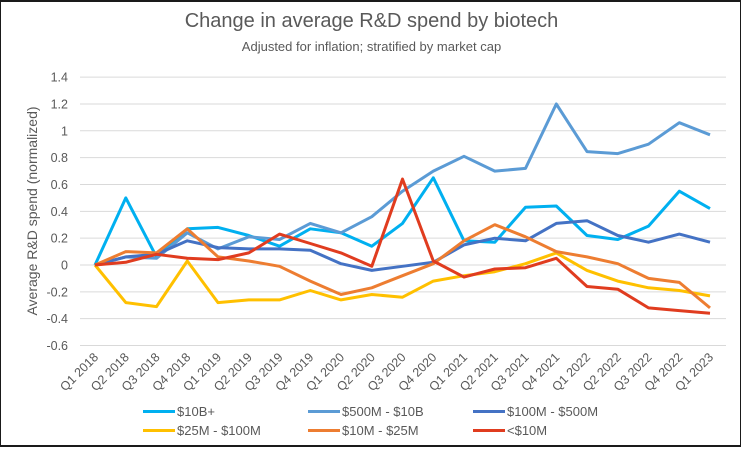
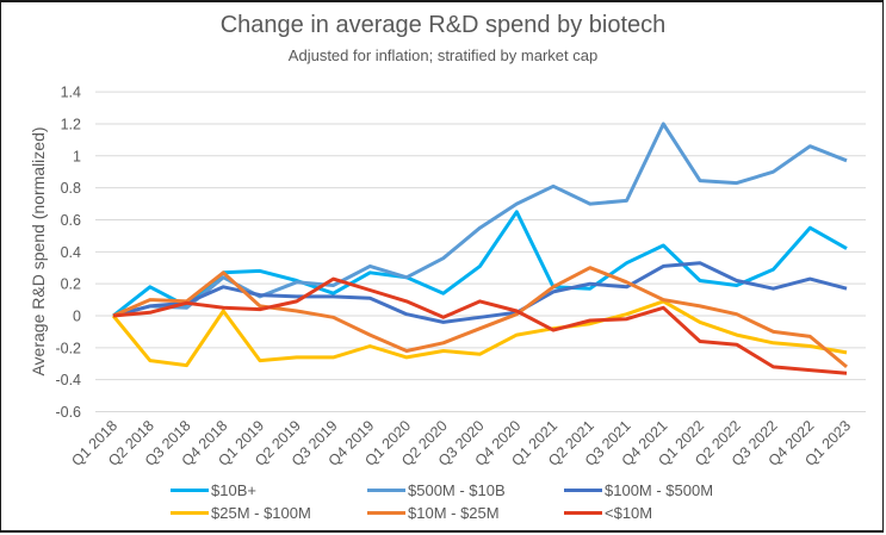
$10B+/Q2 2018: 0.50 -> 0.18
<$10M/Q3 2020: 0.64 -> 0.09
$10B+/Q3 2021: 0.43 -> 0.33
